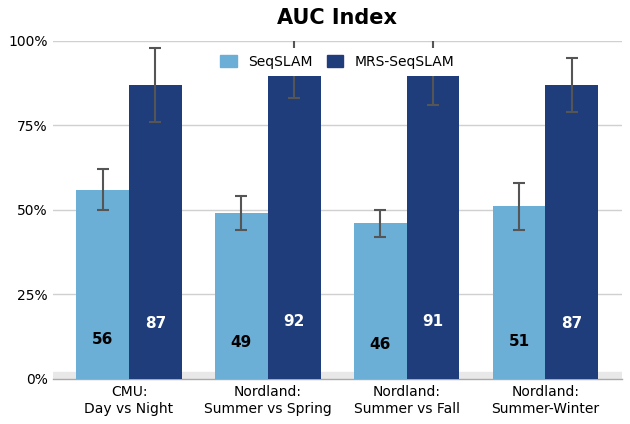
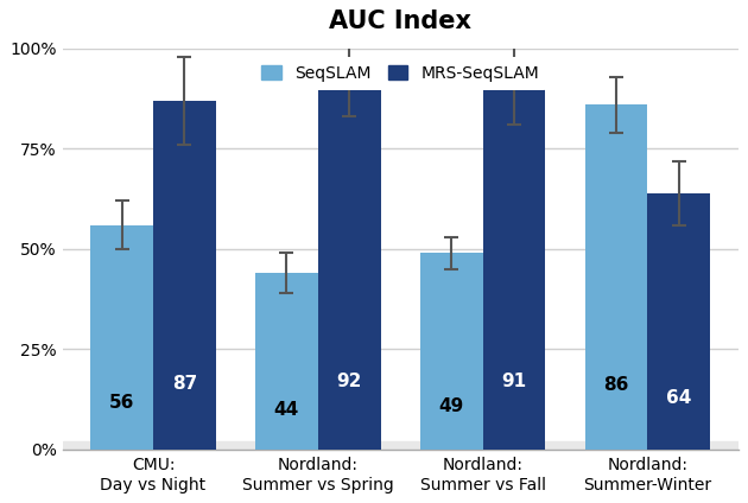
SeqSLAM/Nordland: Summer vs Spring: 49 -> 44
SeqSLAM/Nordland: Summer vs Fall: 46 -> 49
SeqSLAM/Nordland: Summer-Winter: 51 -> 86
MRS-SeqSLAM/Nordland: Summer-Winter: 87 -> 64
